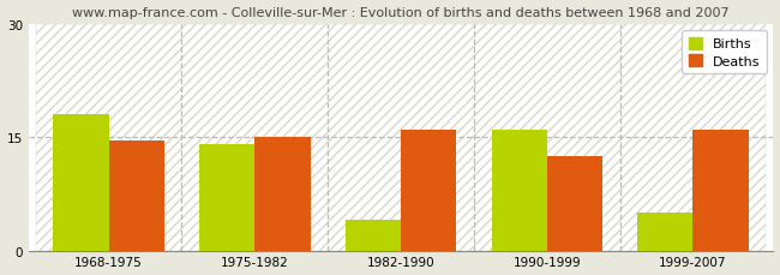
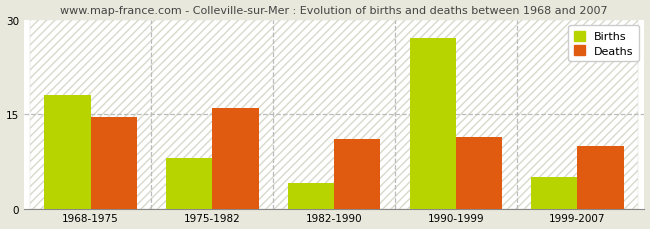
Births/1975-1982: 14 -> 8
Deaths/1975-1982: 15.0 -> 16.0
Deaths/1982-1990: 16.0 -> 11.0
Births/1990-1999: 16 -> 27
Deaths/1990-1999: 12.5 -> 11.4
Deaths/1999-2007: 16.0 -> 10.0
